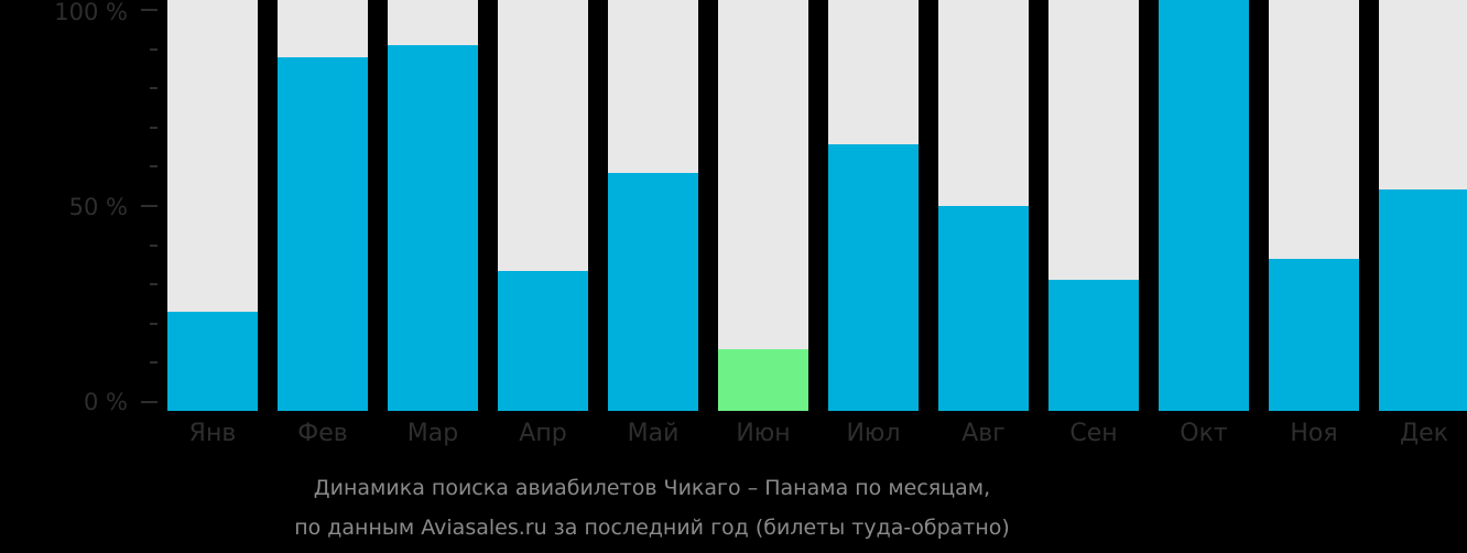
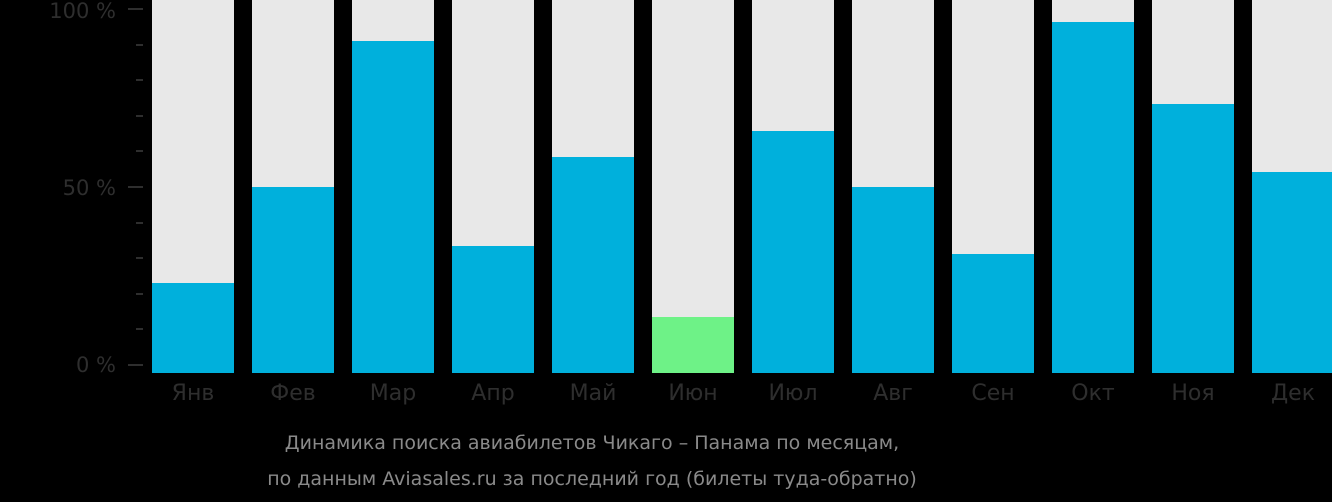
Фев: 86% -> 50%
Окт: 100% -> 94%
Ноя: 37% -> 72%
